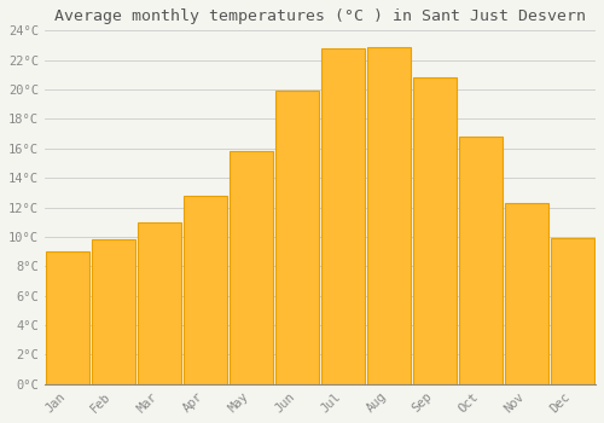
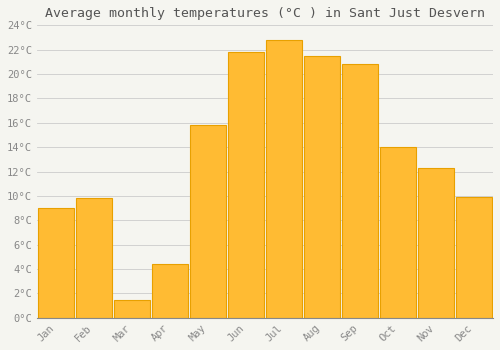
Mar: 11.0°C -> 1.5°C
Apr: 12.8°C -> 4.4°C
Jun: 19.9°C -> 21.8°C
Aug: 22.9°C -> 21.5°C
Oct: 16.8°C -> 14.0°C
